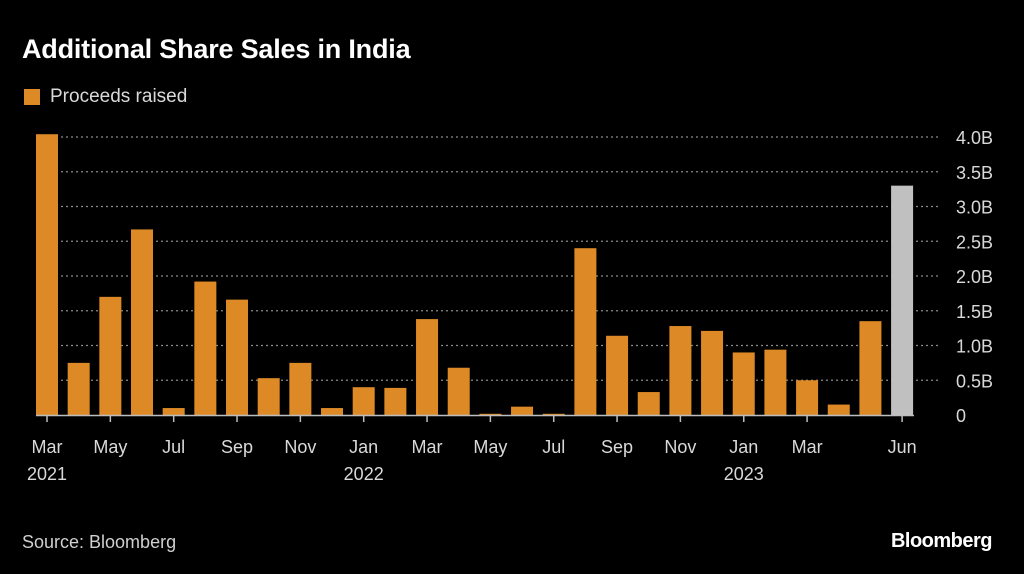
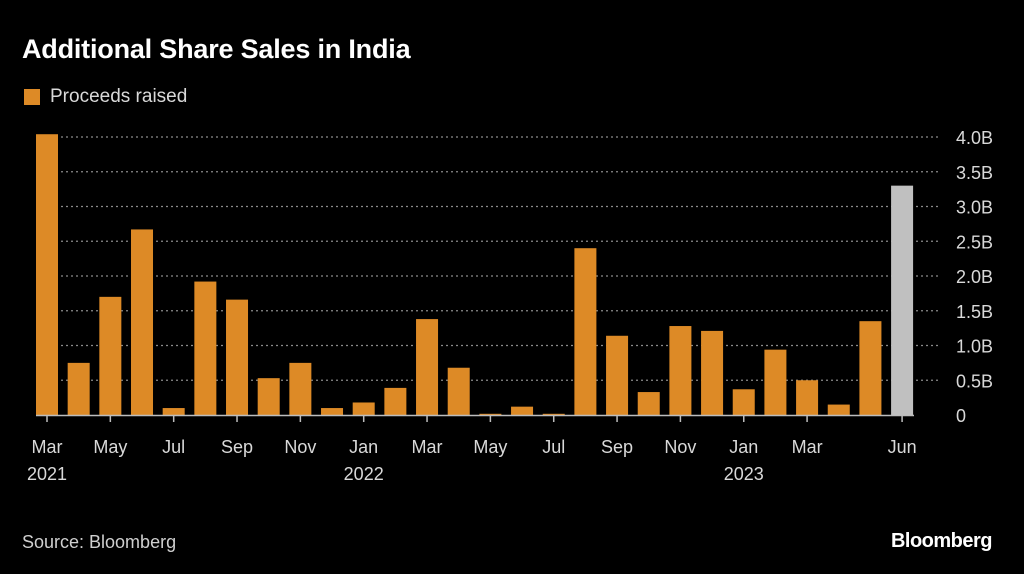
Jan 2022: 0.4B -> 0.2B
Jan 2023: 0.9B -> 0.4B
